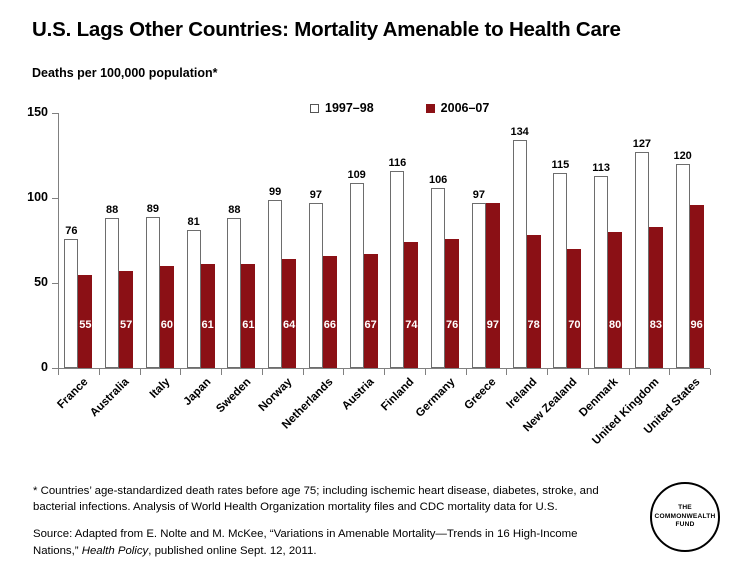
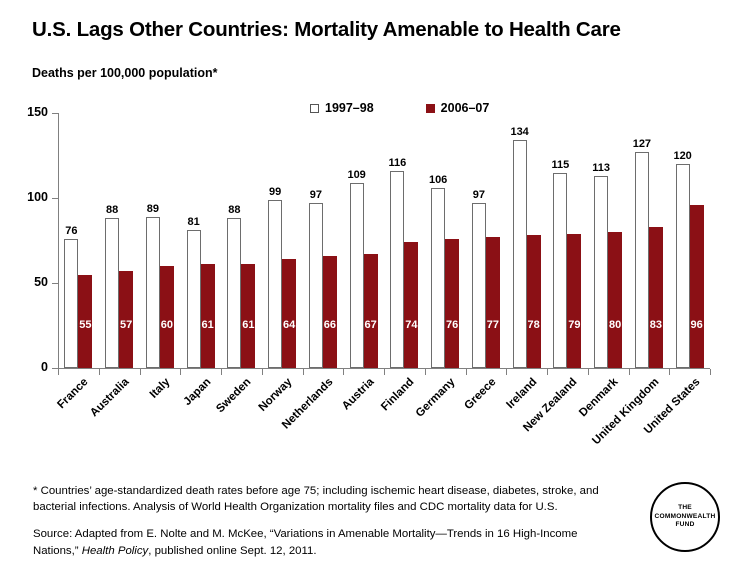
2006–07/Greece: 97 -> 77
2006–07/New Zealand: 70 -> 79
